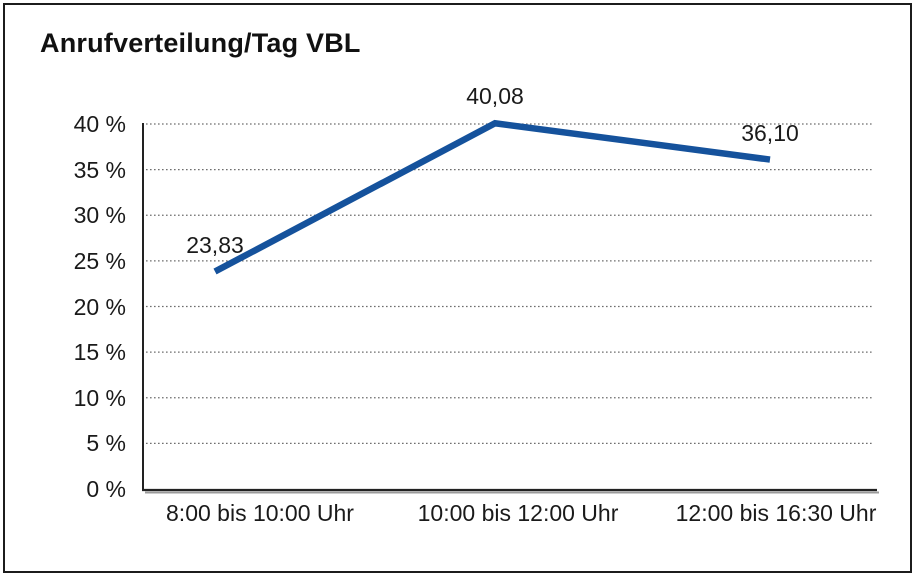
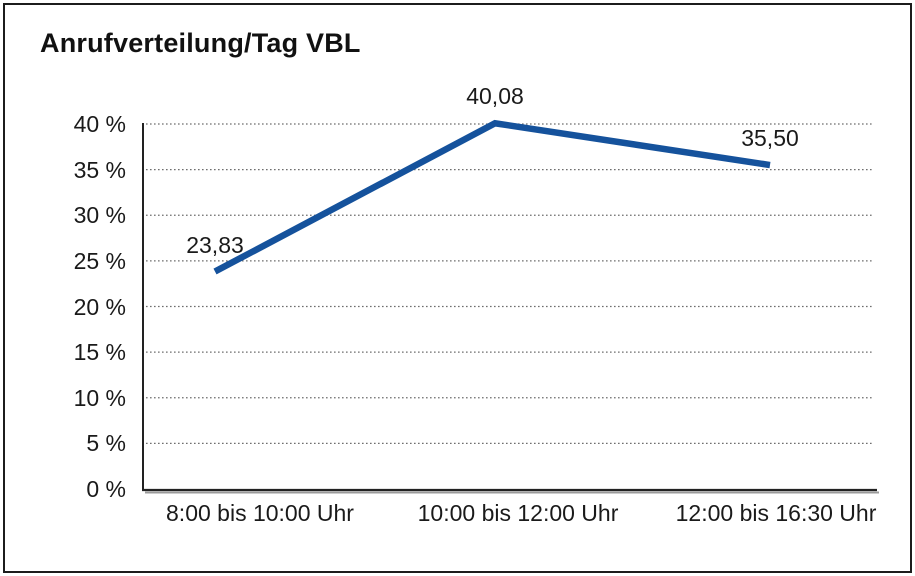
12:00 bis 16:30 Uhr: 36,10 -> 35,50
